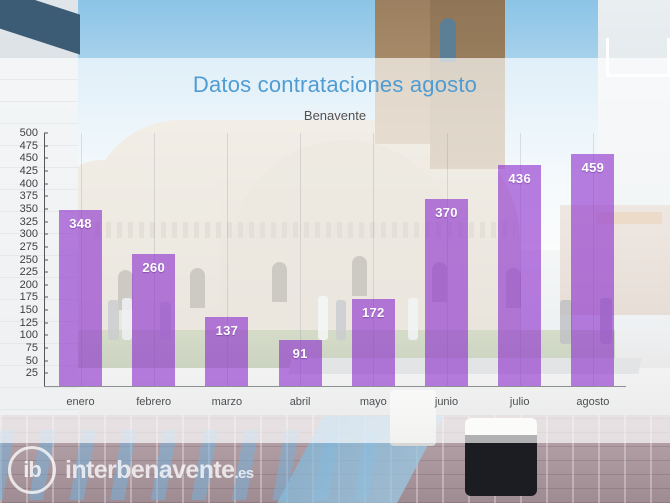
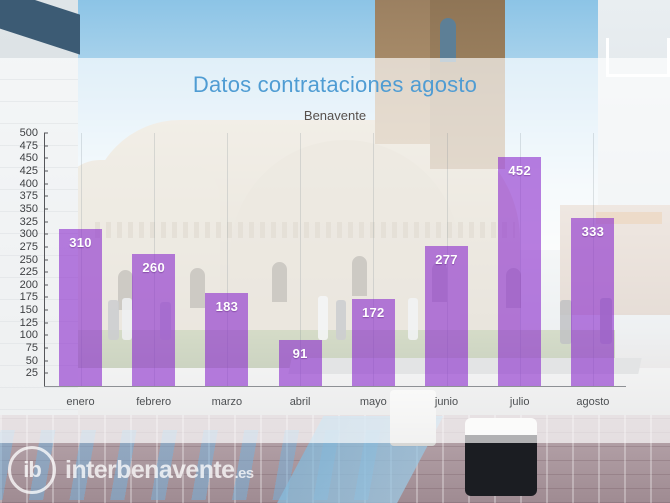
enero: 348 -> 310
marzo: 137 -> 183
junio: 370 -> 277
julio: 436 -> 452
agosto: 459 -> 333
